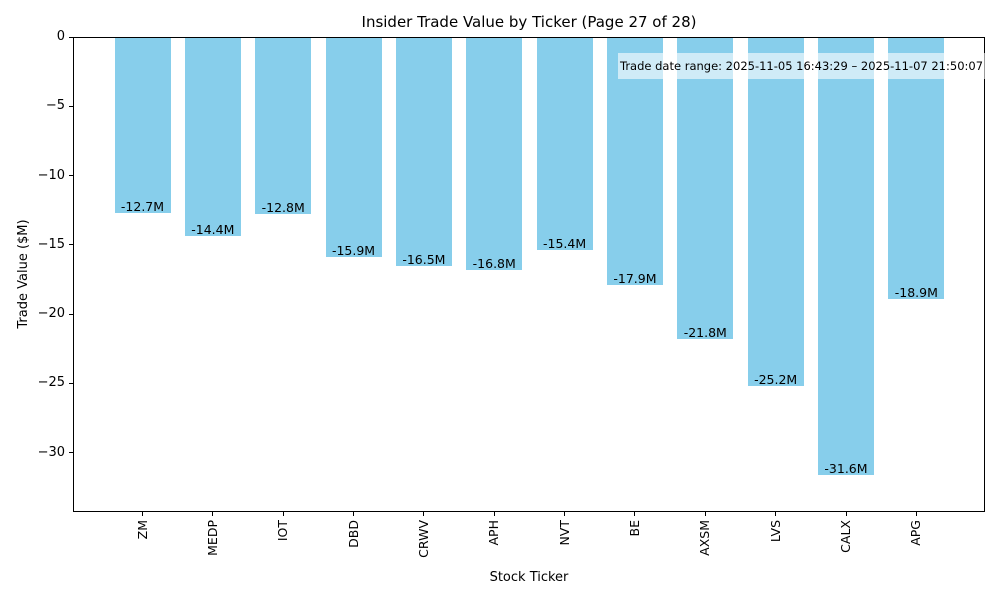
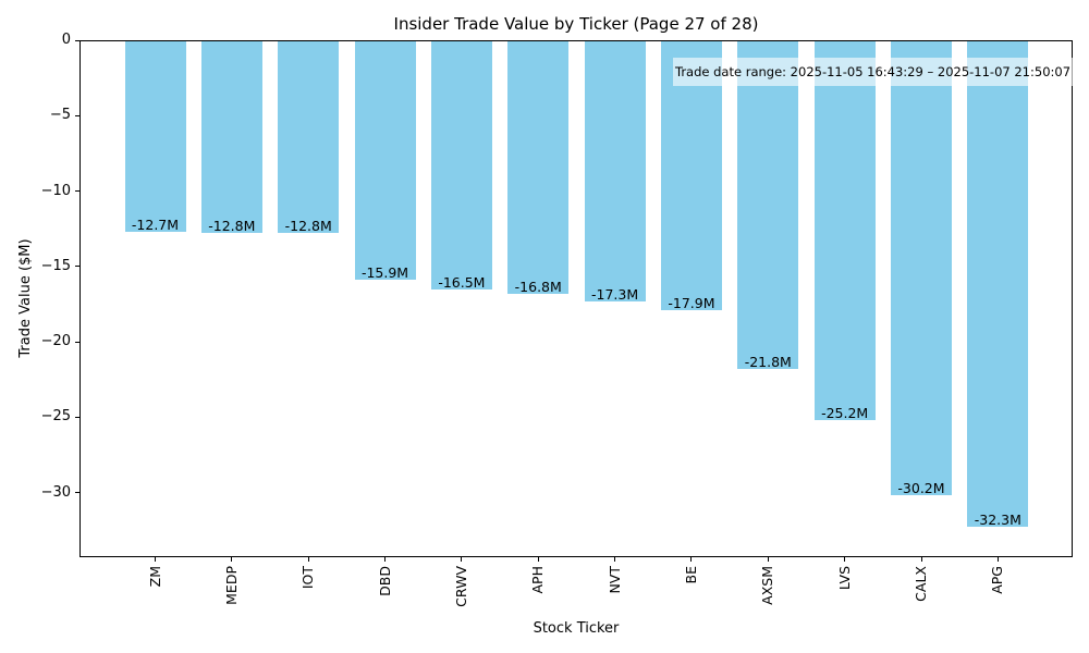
MEDP: -14.4M -> -12.8M
NVT: -15.4M -> -17.3M
CALX: -31.6M -> -30.2M
APG: -18.9M -> -32.3M
